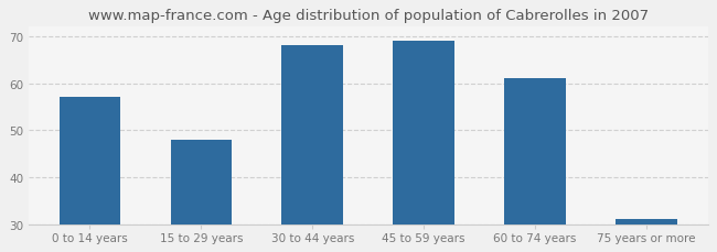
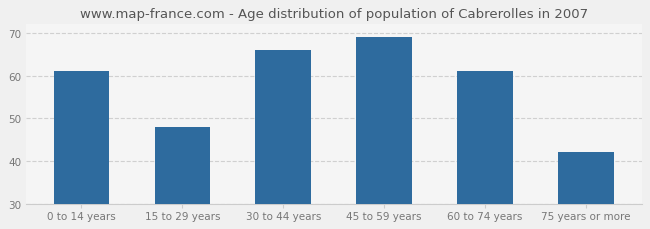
0 to 14 years: 57 -> 61
30 to 44 years: 68 -> 66
75 years or more: 31 -> 42
